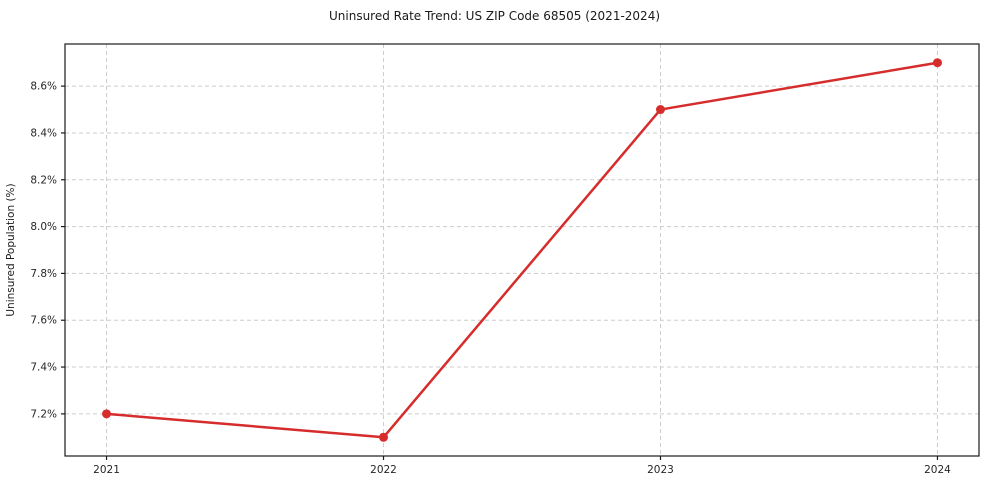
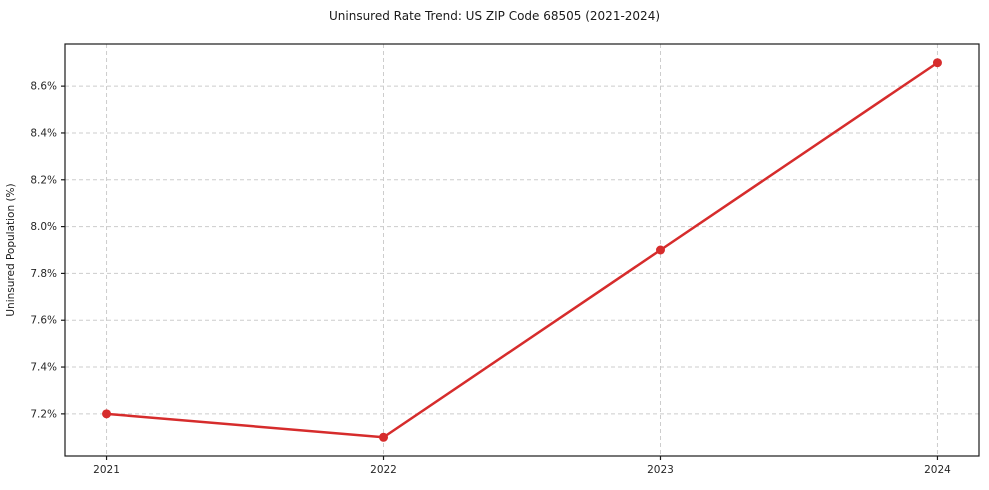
2023: 8.5% -> 7.9%
